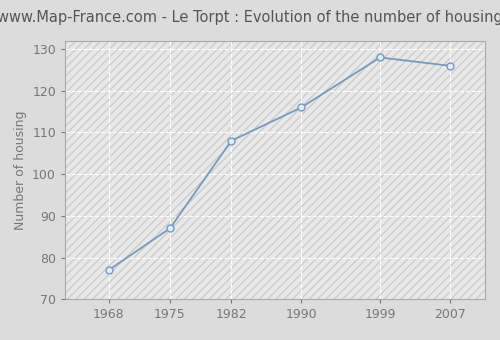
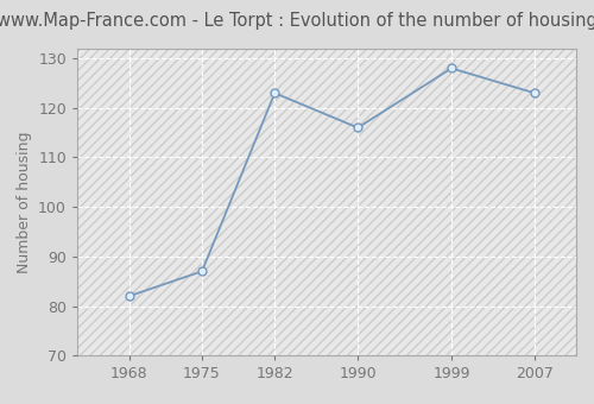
1968: 77 -> 82
1982: 108 -> 123
2007: 126 -> 123
